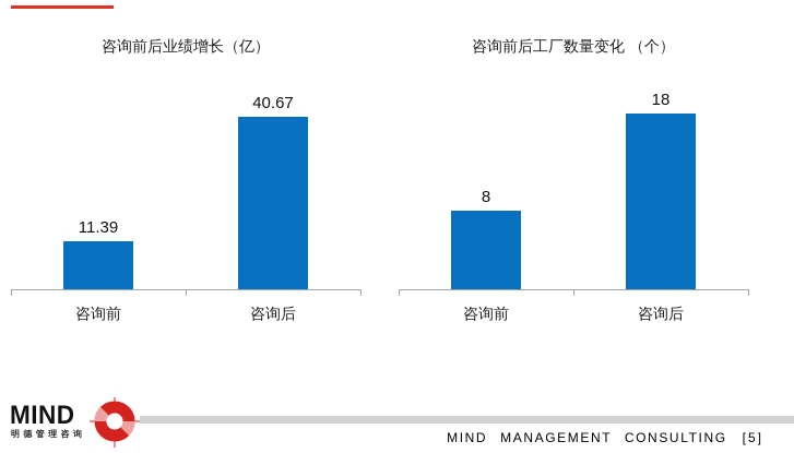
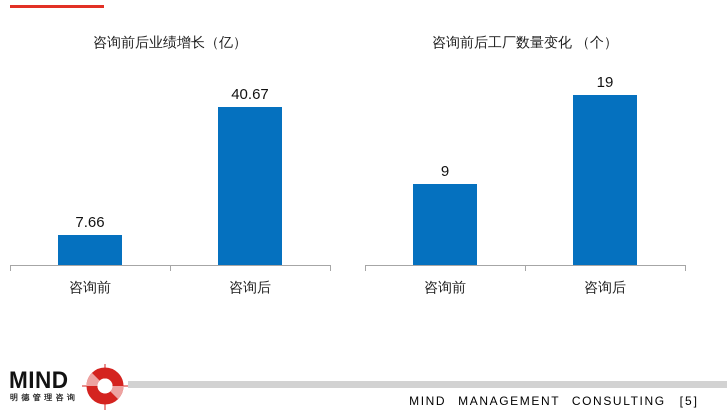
咨询前后业绩增长（亿）/咨询前: 11.39 -> 7.66
咨询前后工厂数量变化 （个）/咨询前: 8 -> 9
咨询前后工厂数量变化 （个）/咨询后: 18 -> 19
